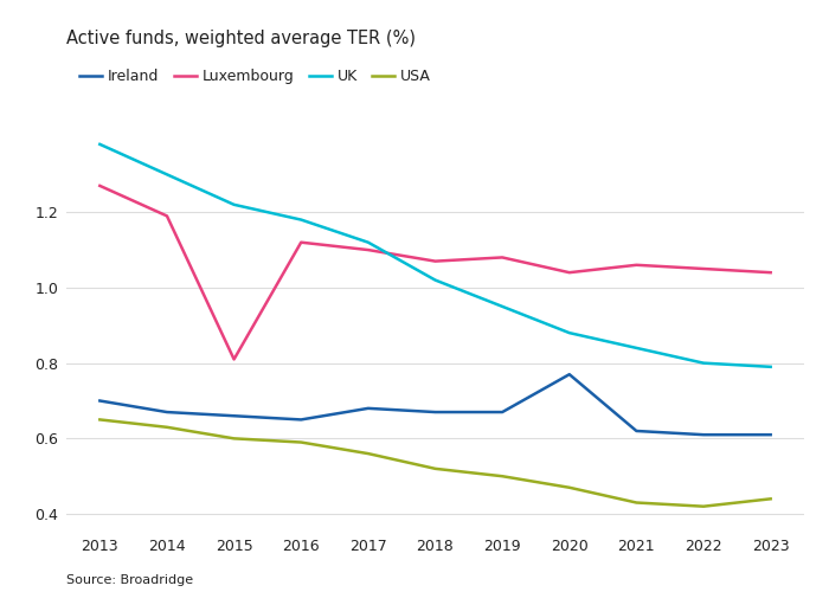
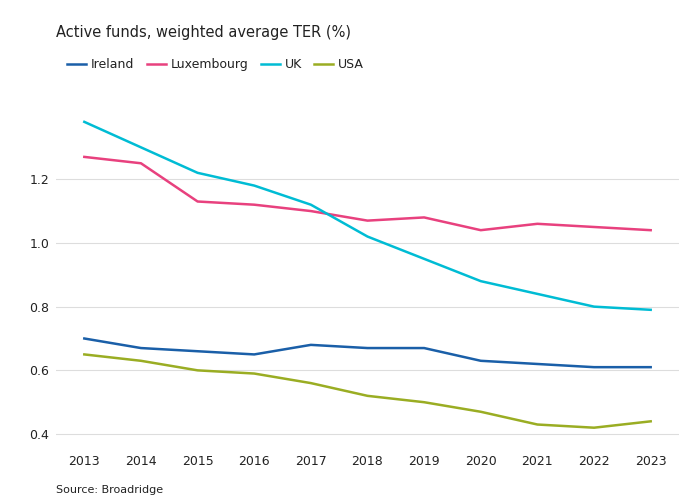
Luxembourg/2014: 1.19 -> 1.25
Luxembourg/2015: 0.81 -> 1.13
Ireland/2020: 0.77 -> 0.63
